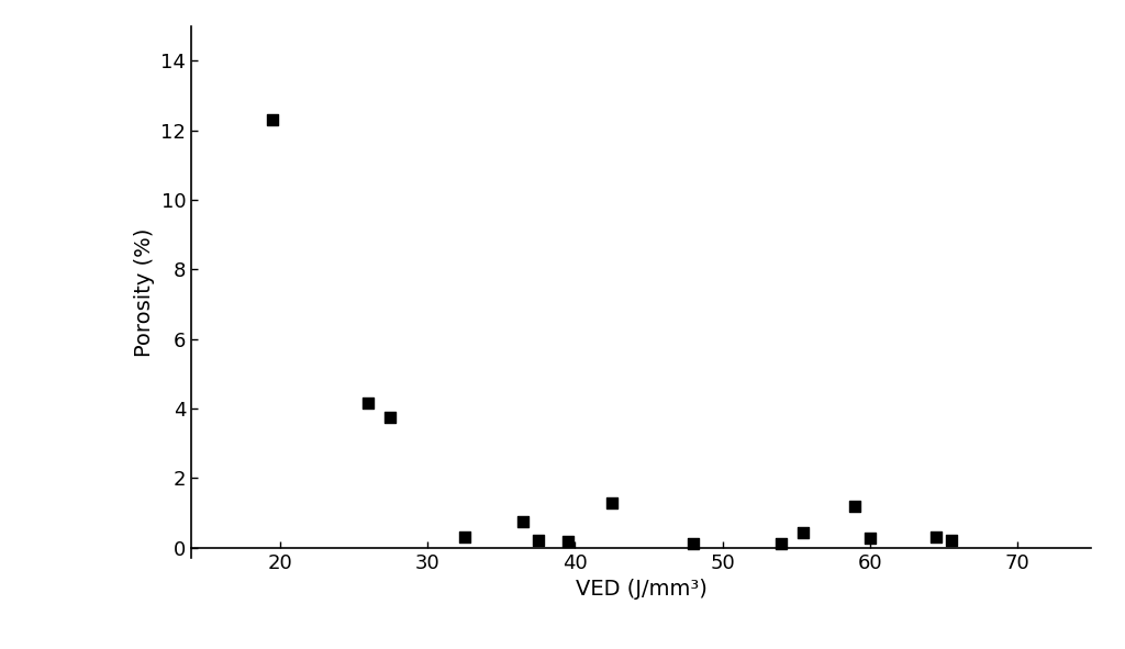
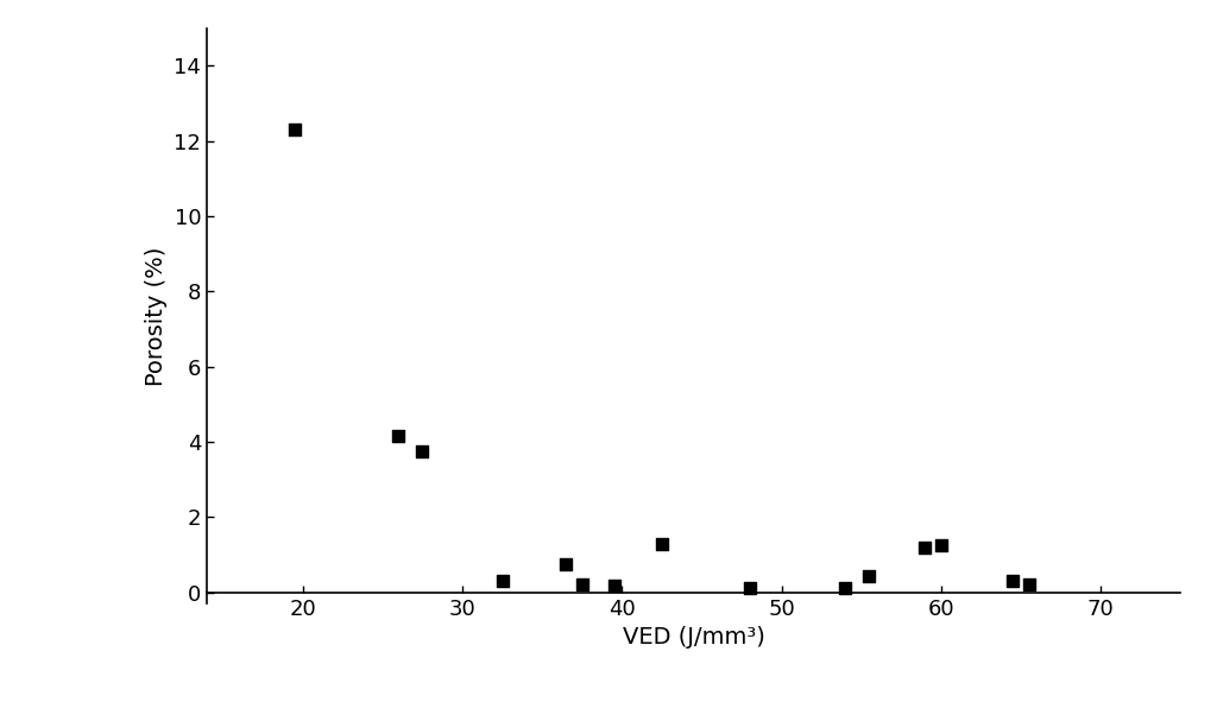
60: 0.28 -> 1.25
